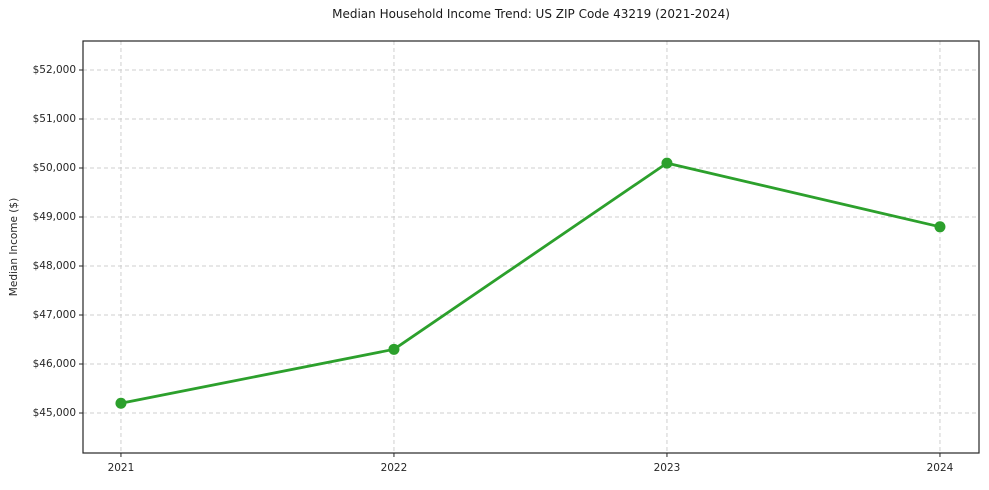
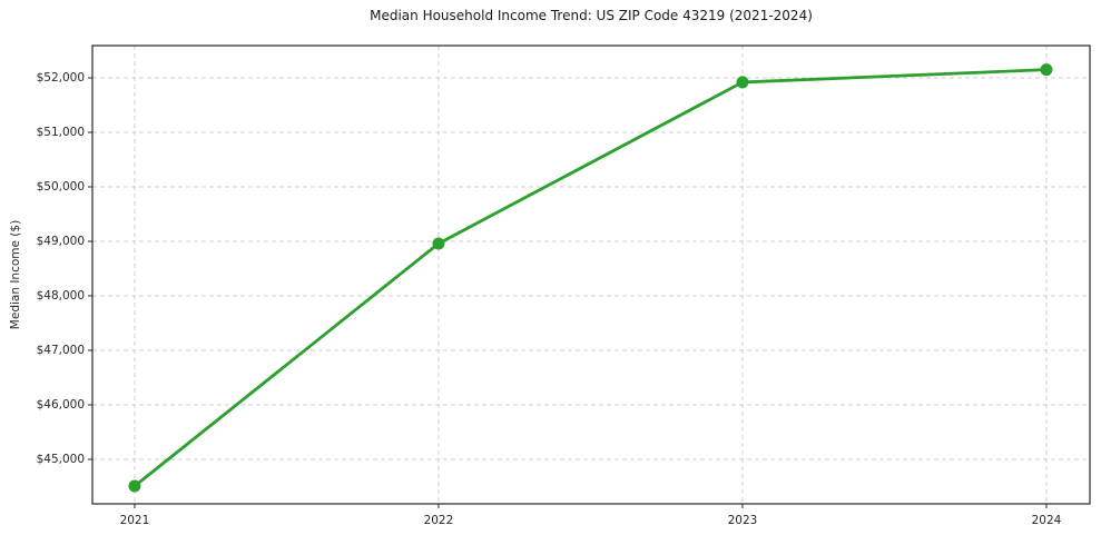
2021: $45200 -> $44500
2022: $46300 -> $49000
2023: $50100 -> $51900
2024: $48800 -> $52200
